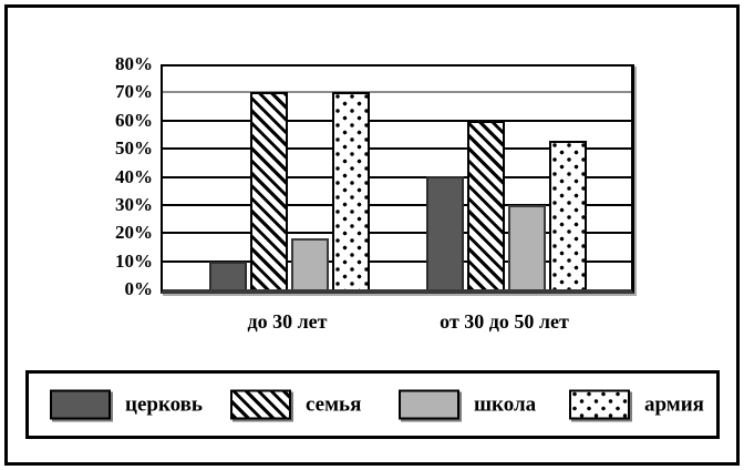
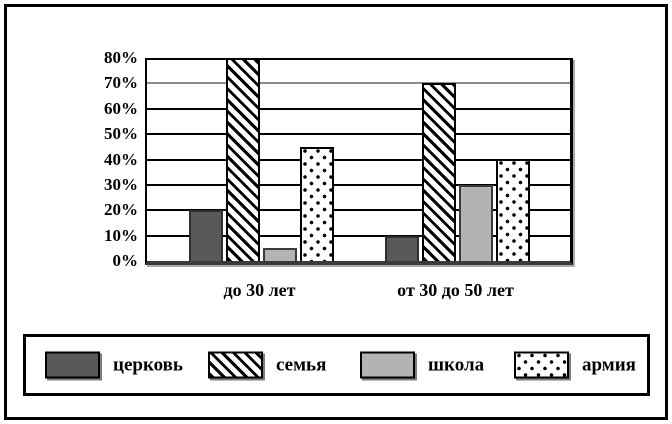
церковь/до 30 лет: 10% -> 20%
семья/до 30 лет: 70% -> 80%
школа/до 30 лет: 18% -> 5%
армия/до 30 лет: 70% -> 45%
церковь/от 30 до 50 лет: 40% -> 10%
семья/от 30 до 50 лет: 60% -> 70%
армия/от 30 до 50 лет: 53% -> 40%
